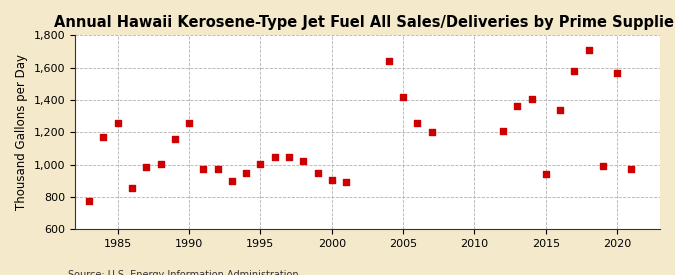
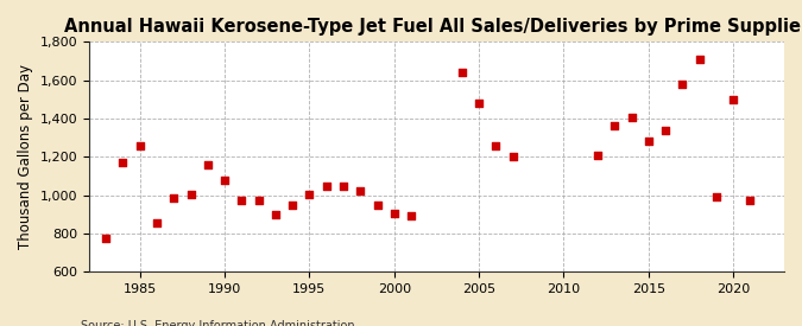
1990: 1,260 -> 1,080
2005: 1,420 -> 1,480
2015: 940 -> 1,280
2020: 1,570 -> 1,500
